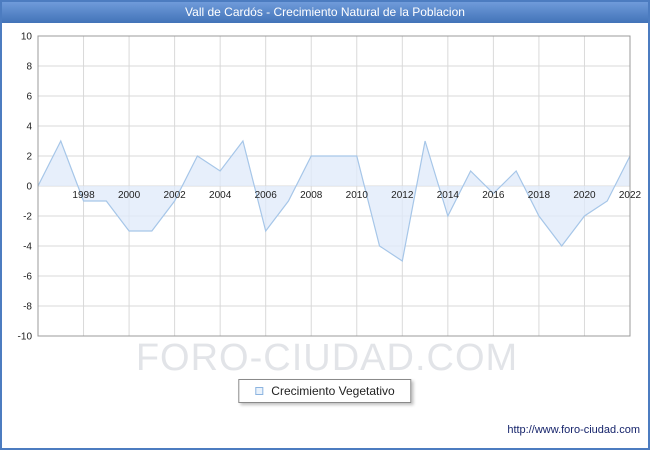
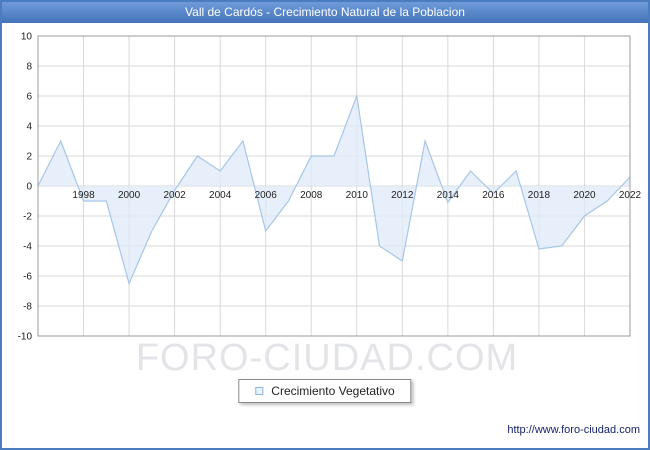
2000: -3.0 -> -6.5
2002: -1.0 -> -0.3
2010: 2.0 -> 6.0
2014: -2.0 -> -1.1
2018: -2.0 -> -4.2
2022: 2.0 -> 0.6
